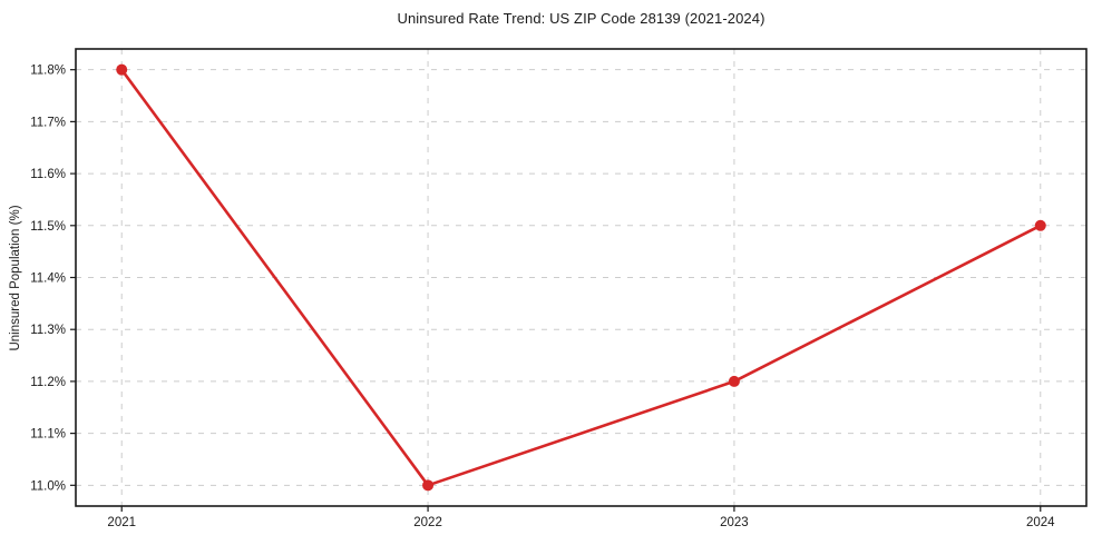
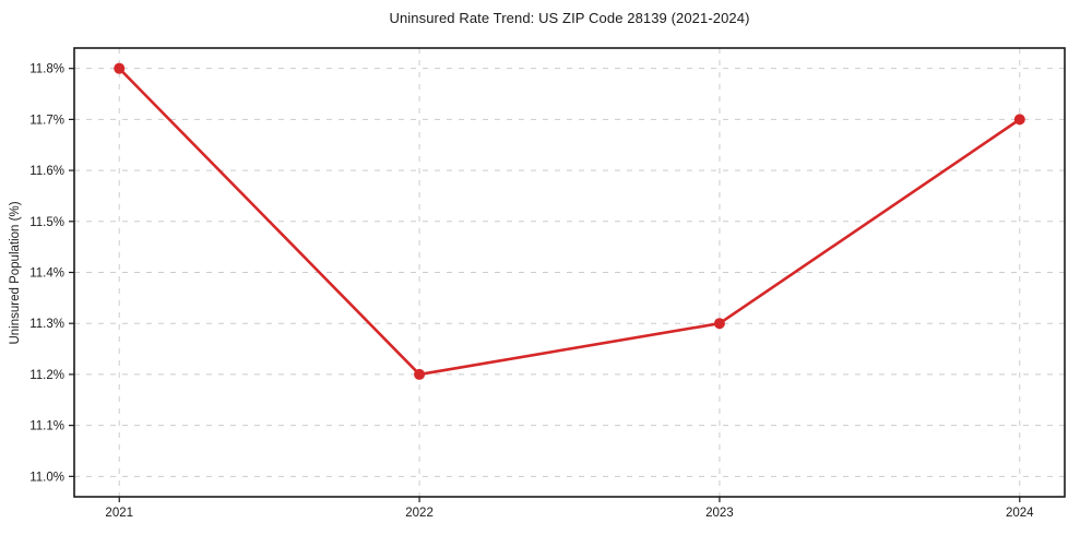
2022: 11.0% -> 11.2%
2023: 11.2% -> 11.3%
2024: 11.5% -> 11.7%
